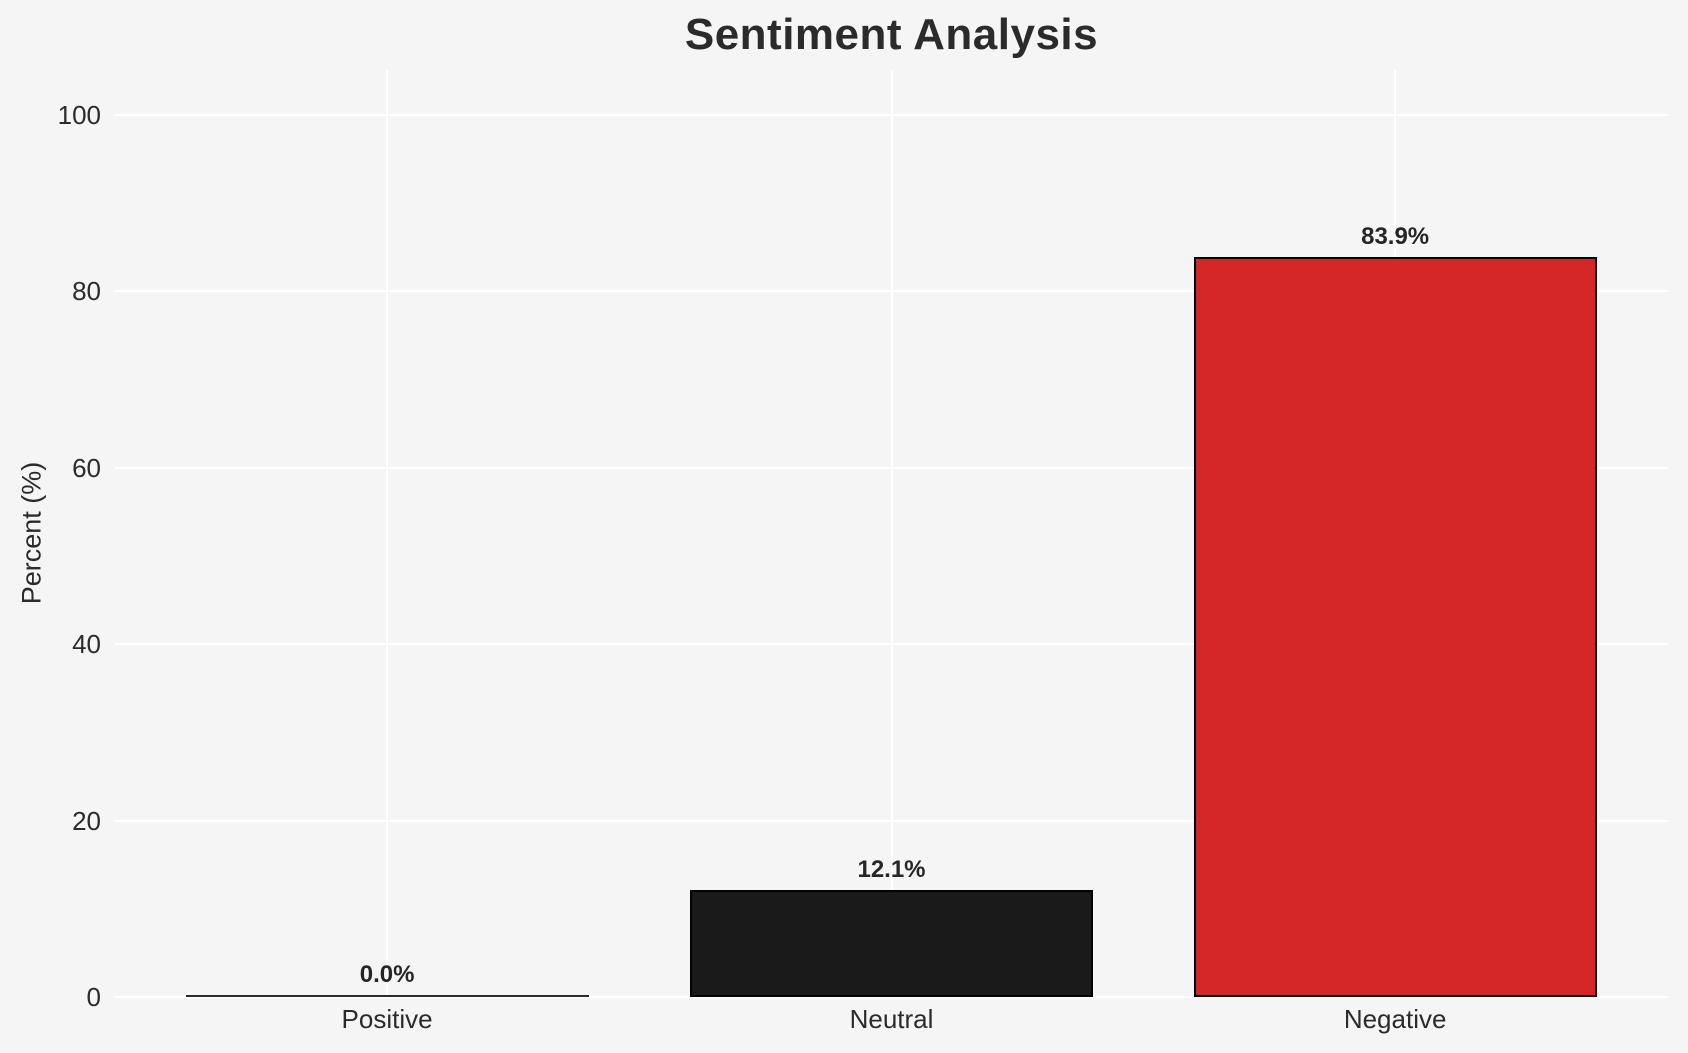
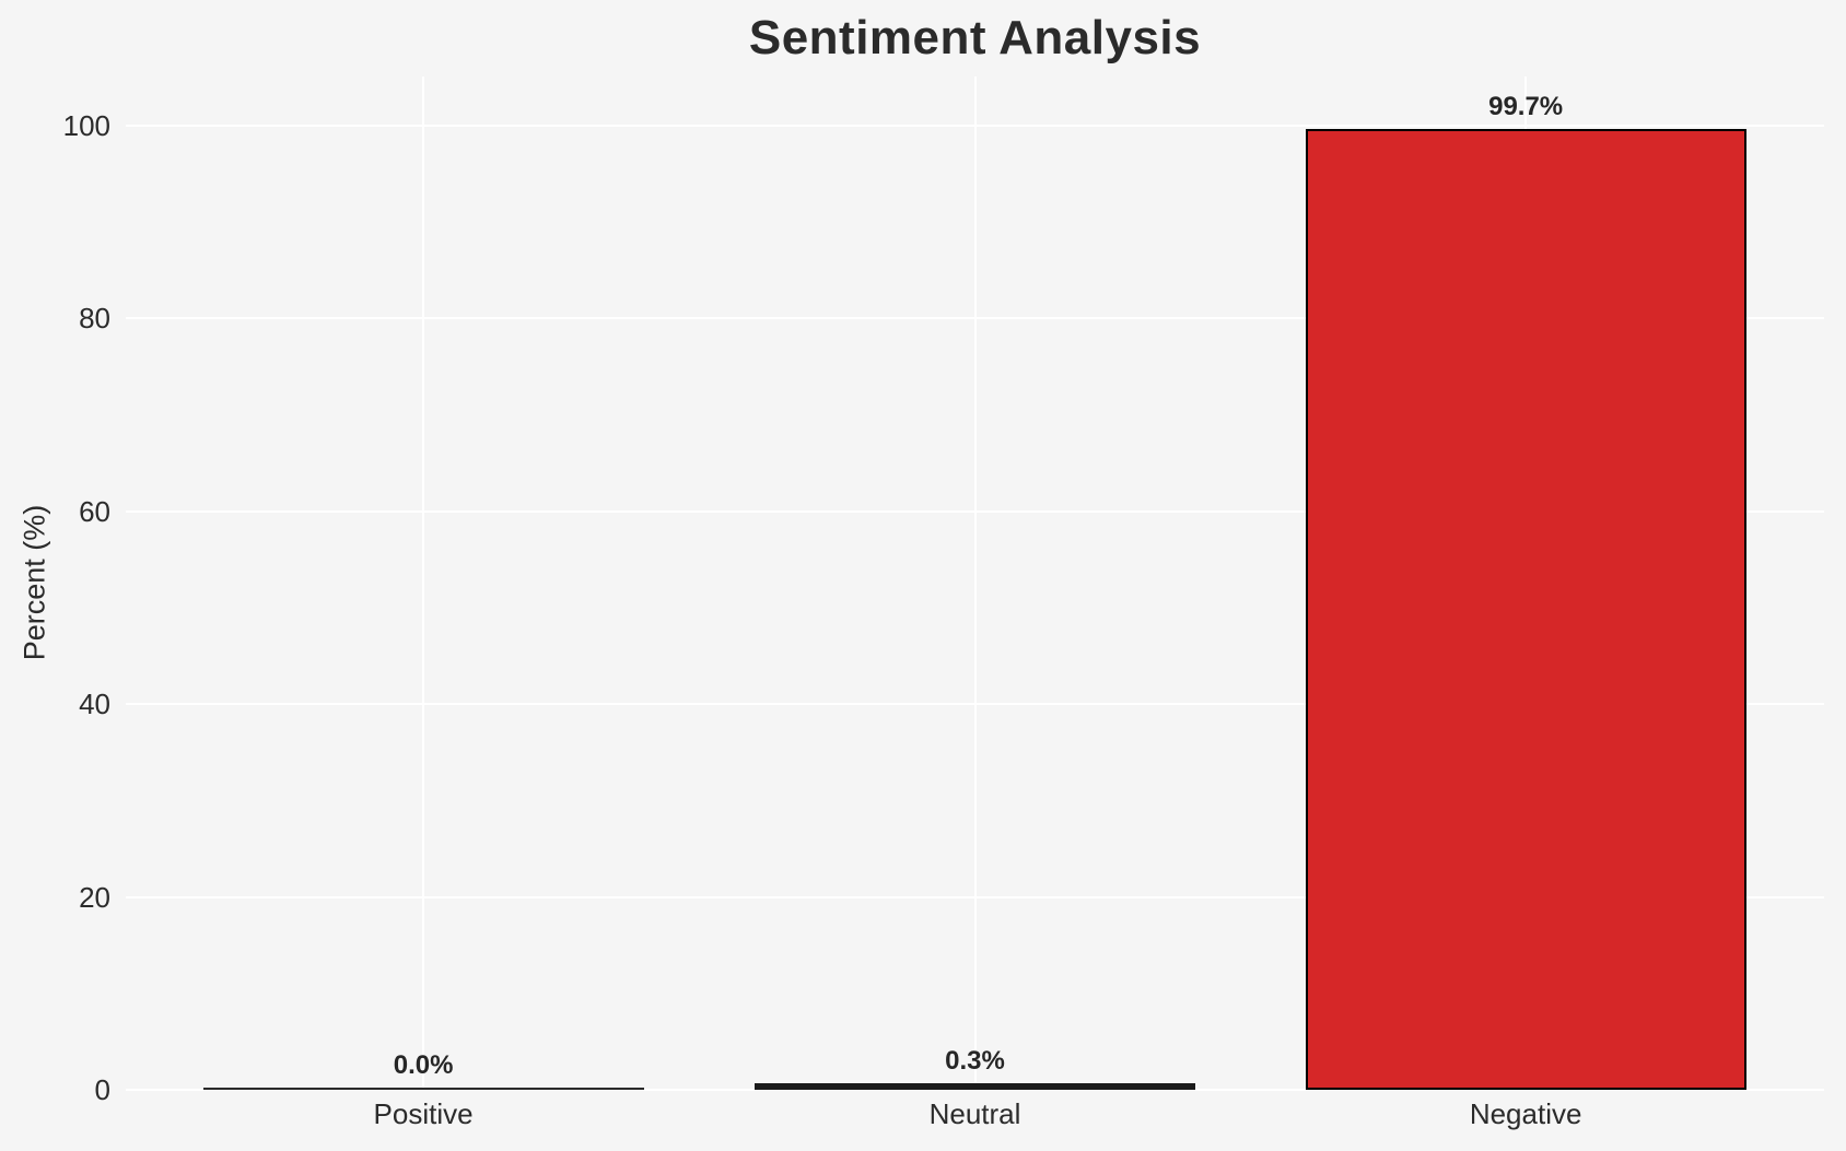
Neutral: 12.1% -> 0.3%
Negative: 83.9% -> 99.7%
